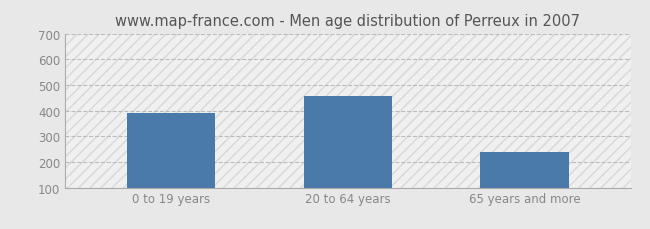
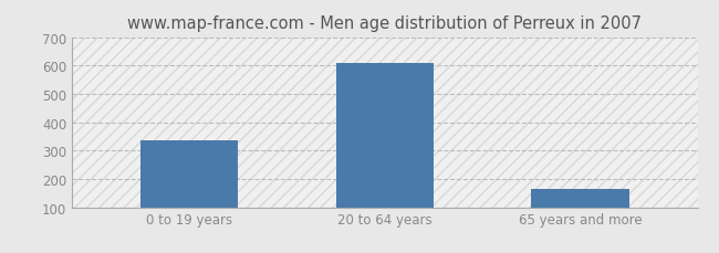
0 to 19 years: 390 -> 335
20 to 64 years: 455 -> 609
65 years and more: 240 -> 163
